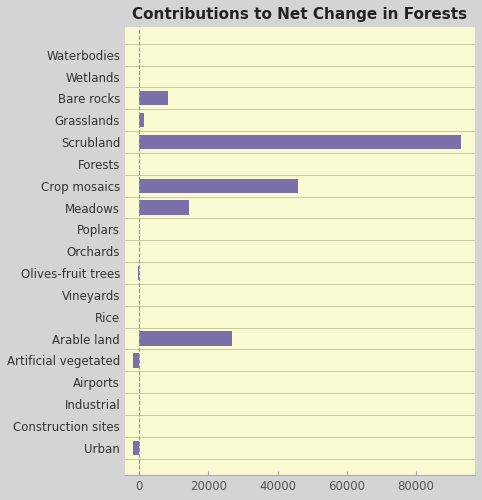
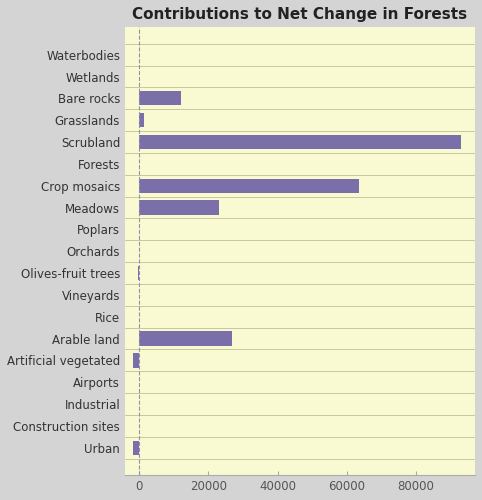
Bare rocks: 8500 -> 12000
Crop mosaics: 46000 -> 63500
Meadows: 14500 -> 23000
